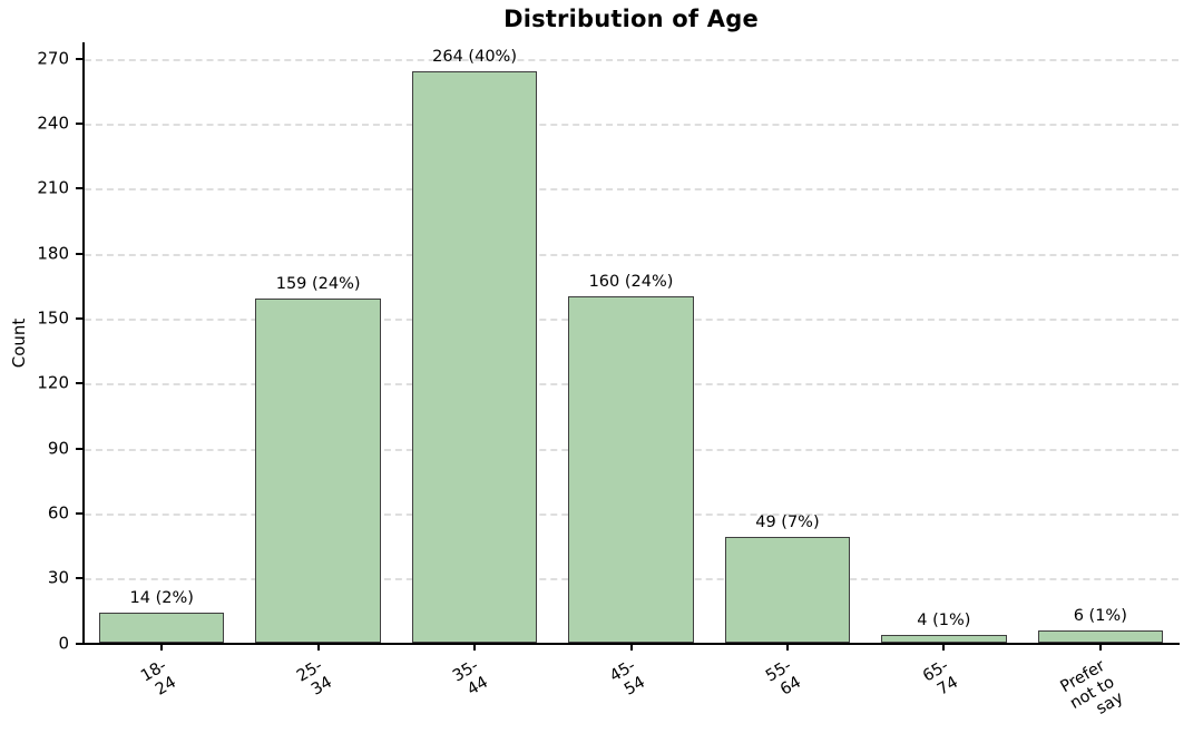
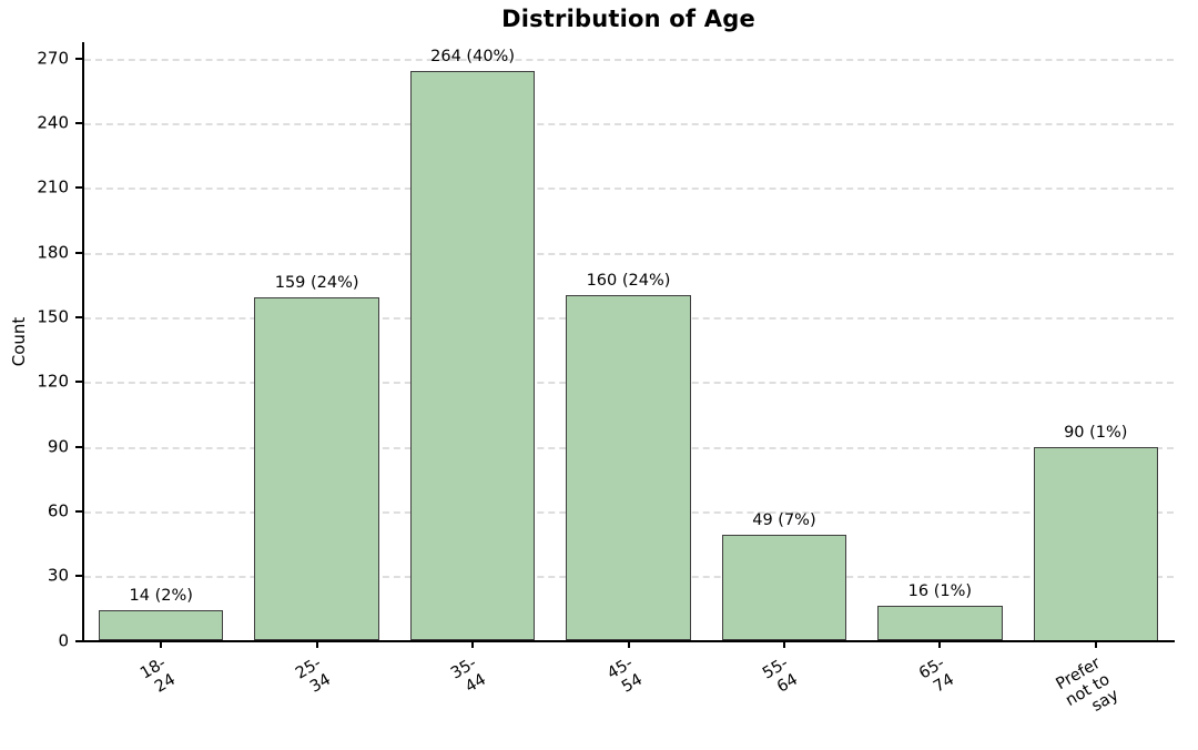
65-74: 4 -> 16
Prefer not to say: 6 -> 90
